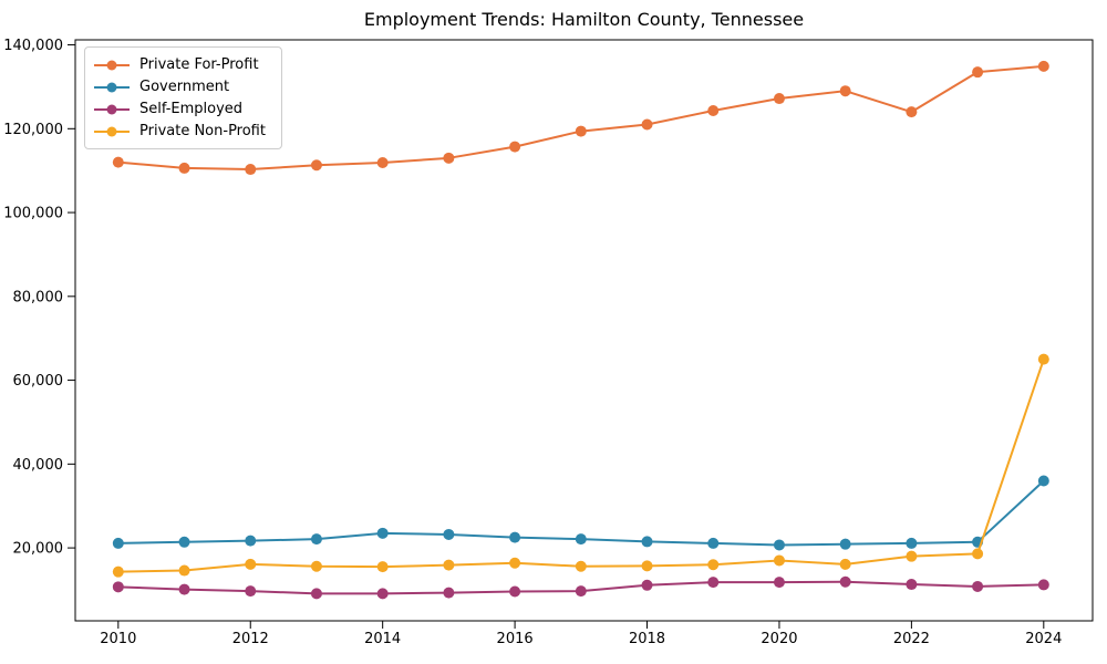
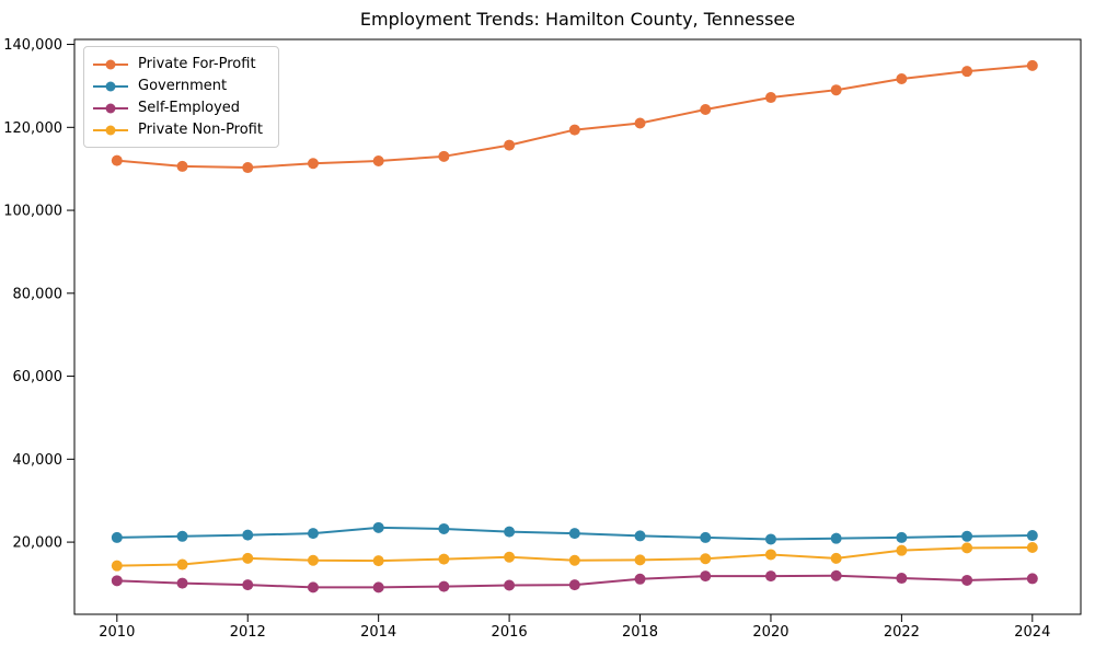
Private For-Profit/2022: 124000 -> 132000
Government/2024: 36000 -> 22000
Private Non-Profit/2024: 65000 -> 19000
